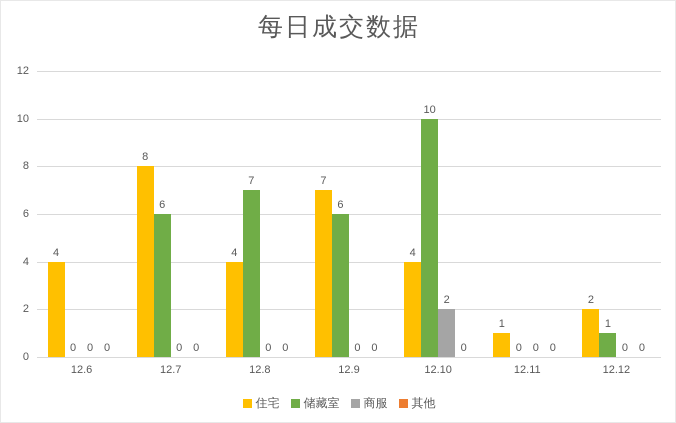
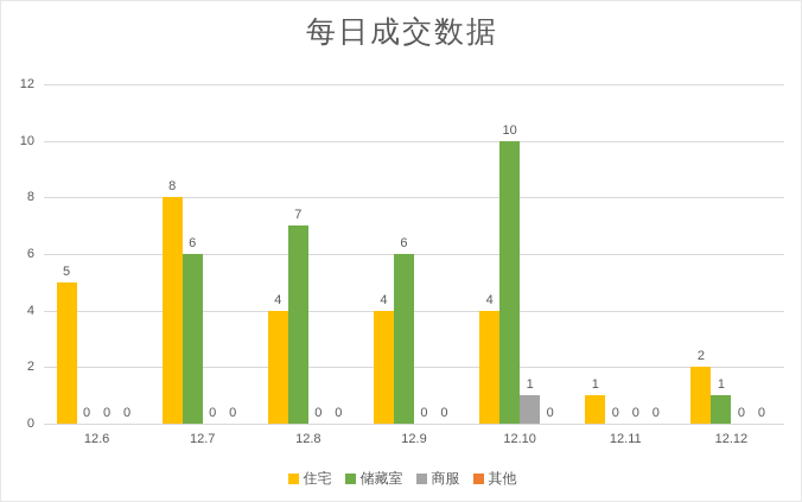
住宅/12.6: 4 -> 5
住宅/12.9: 7 -> 4
商服/12.10: 2 -> 1
